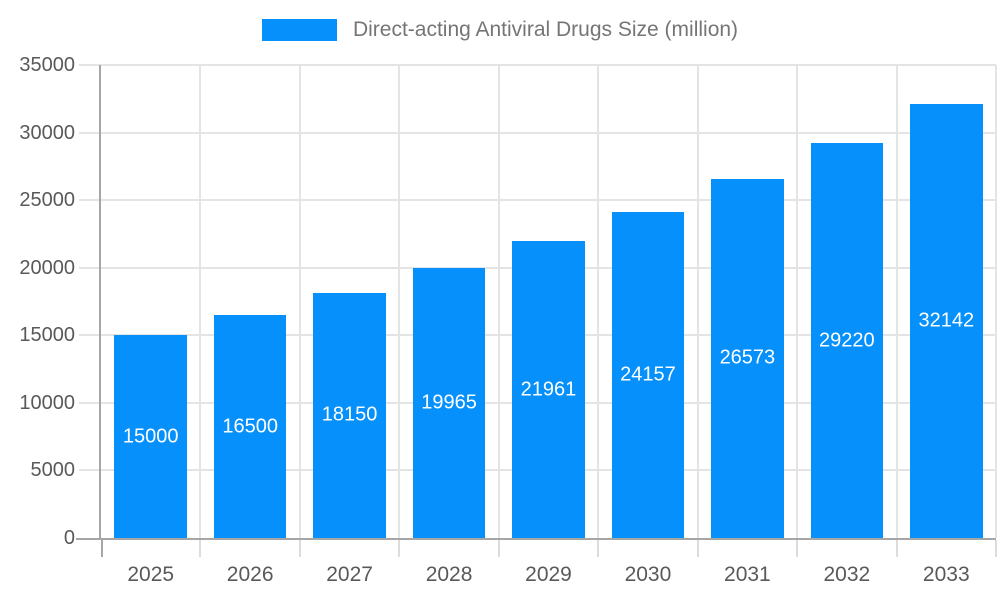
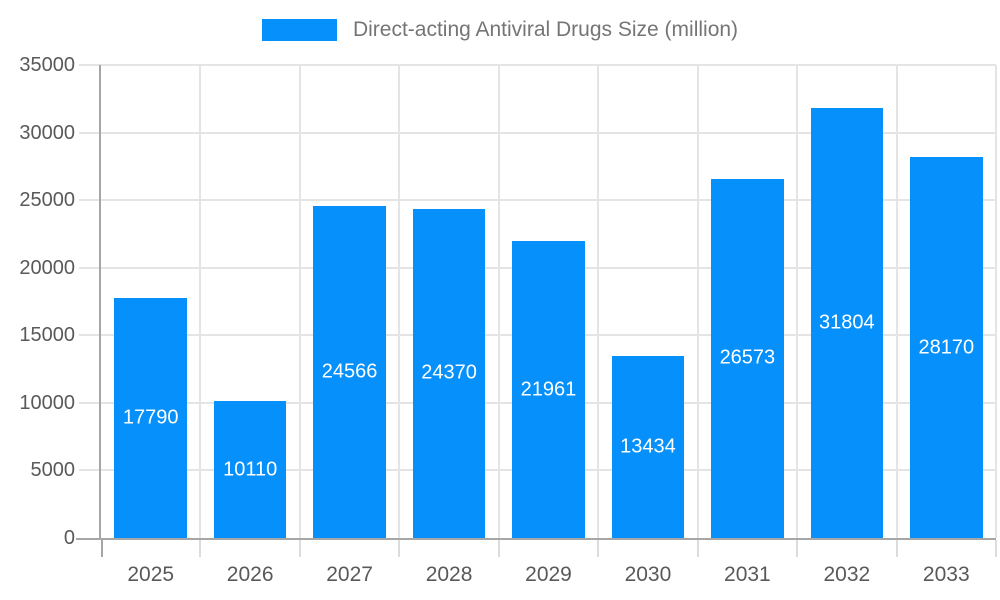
2025: 15000 -> 17790
2026: 16500 -> 10110
2027: 18150 -> 24566
2028: 19965 -> 24370
2030: 24157 -> 13434
2032: 29220 -> 31804
2033: 32142 -> 28170
